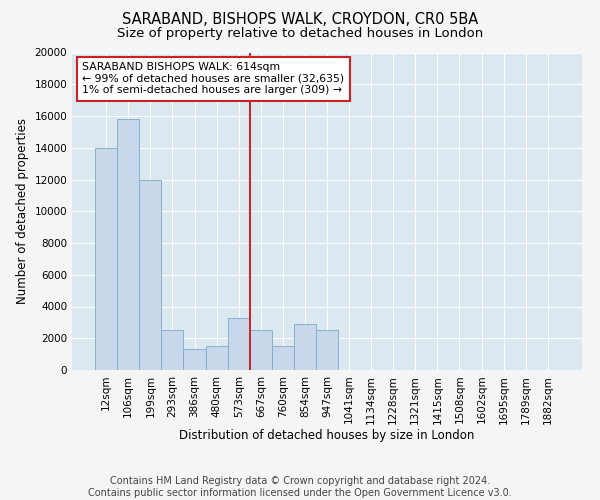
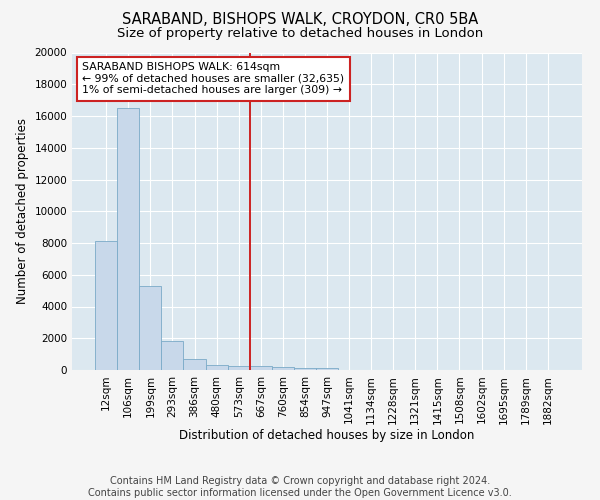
12sqm: 14000 -> 8100
106sqm: 15800 -> 16500
199sqm: 12000 -> 5300
293sqm: 2500 -> 1800
386sqm: 1300 -> 700
480sqm: 1500 -> 300
573sqm: 3300 -> 200
667sqm: 2500 -> 200
760sqm: 1500 -> 200
854sqm: 2900 -> 100
947sqm: 2500 -> 100
